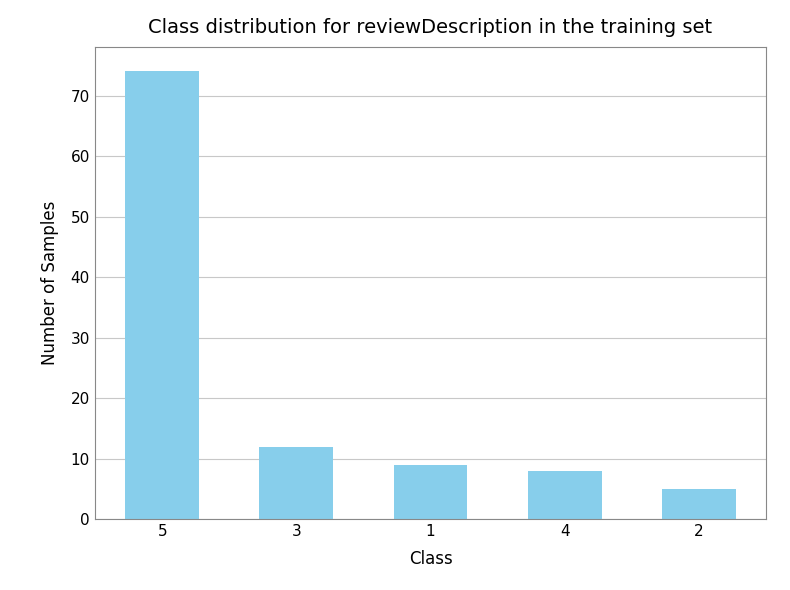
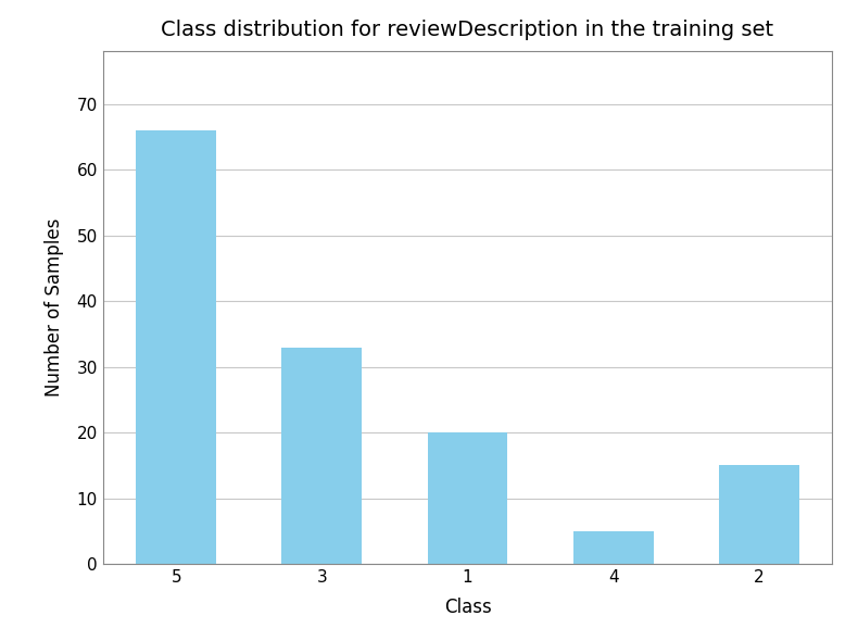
5: 74 -> 66
3: 12 -> 33
1: 9 -> 20
4: 8 -> 5
2: 5 -> 15
